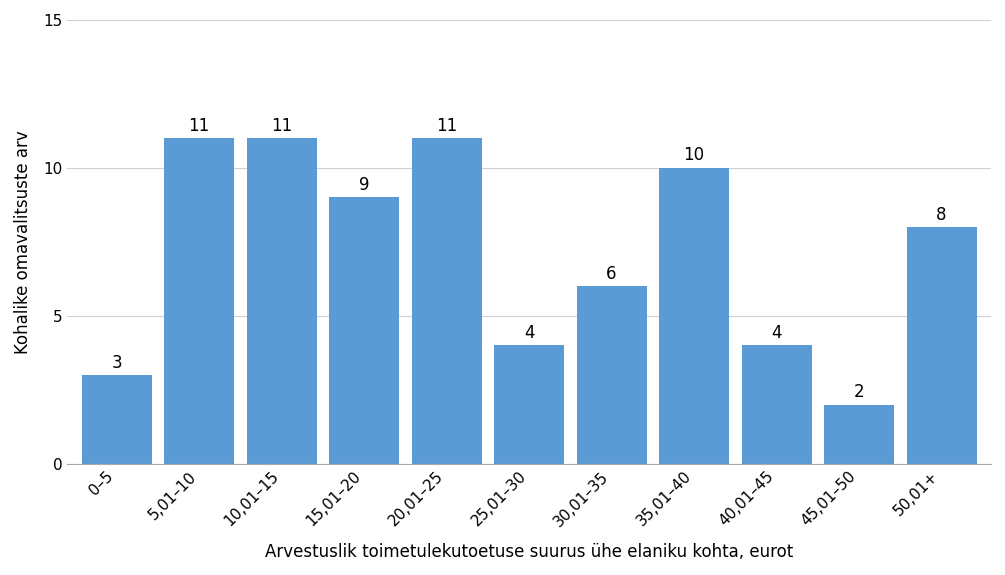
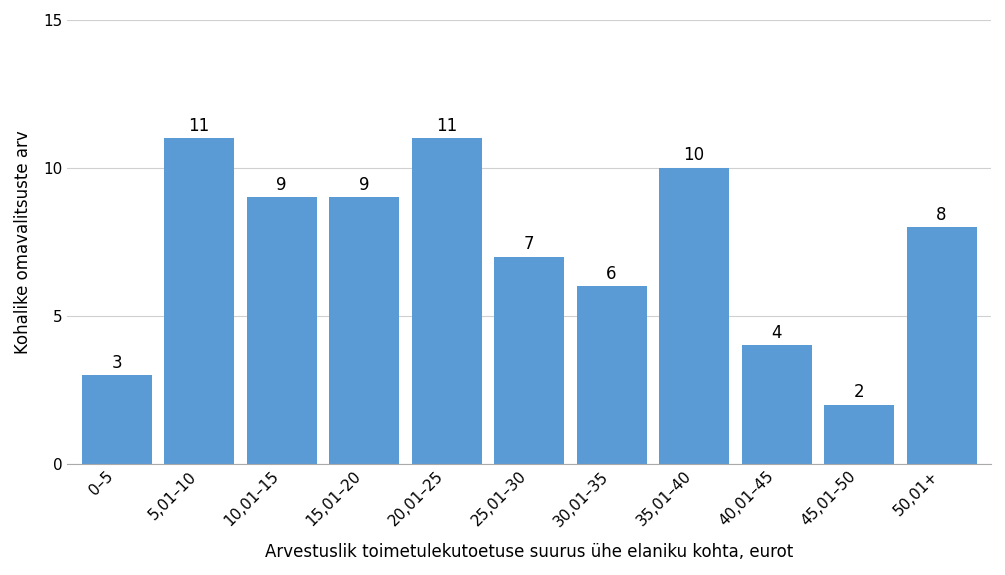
10,01–15: 11 -> 9
25,01–30: 4 -> 7
